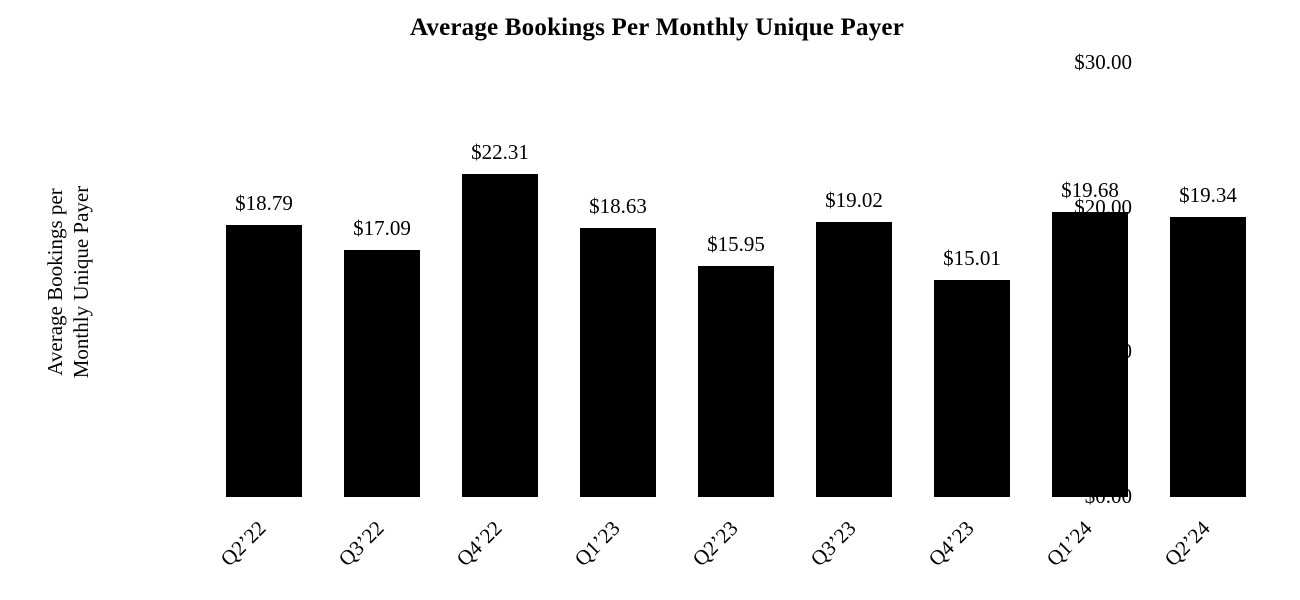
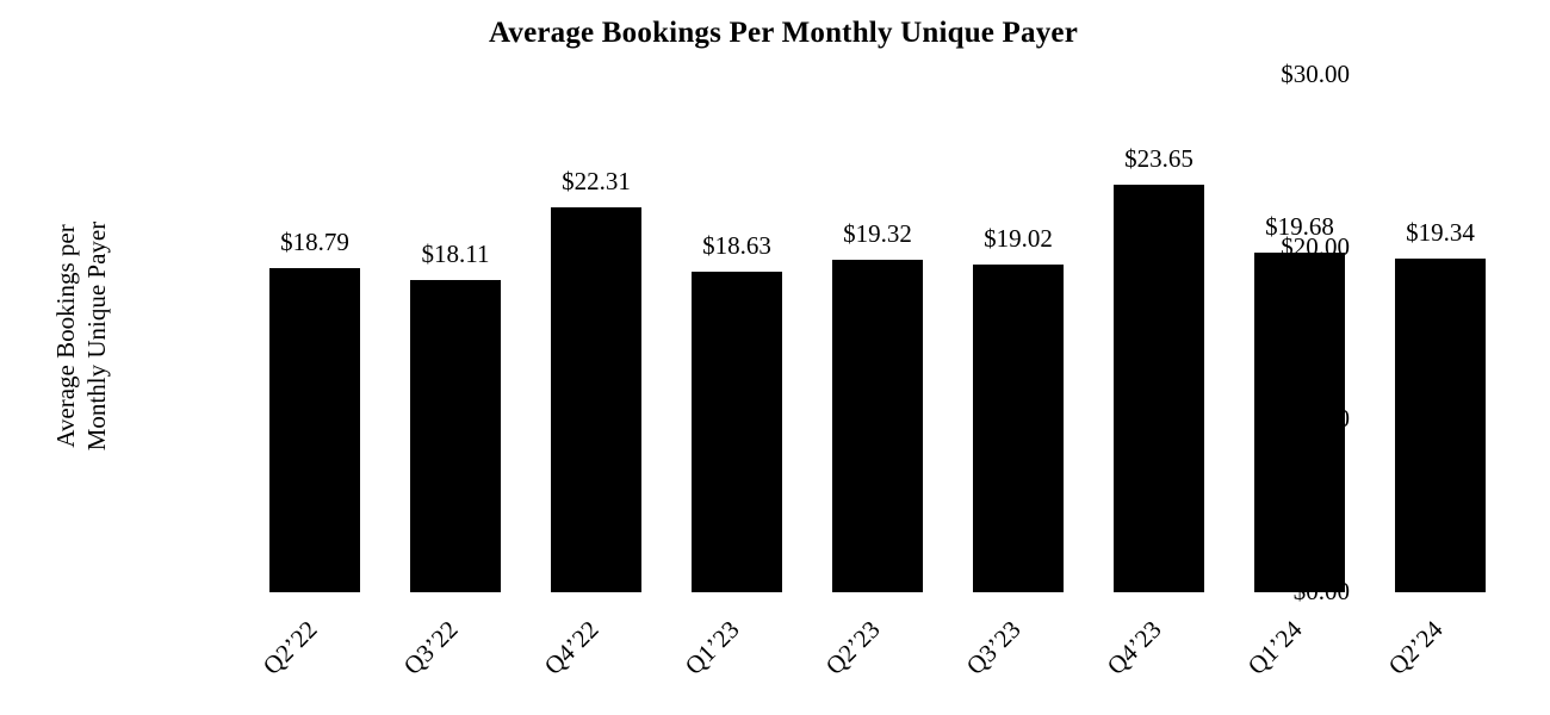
Q3’22: $17.09 -> $18.11
Q2’23: $15.95 -> $19.32
Q4’23: $15.01 -> $23.65
